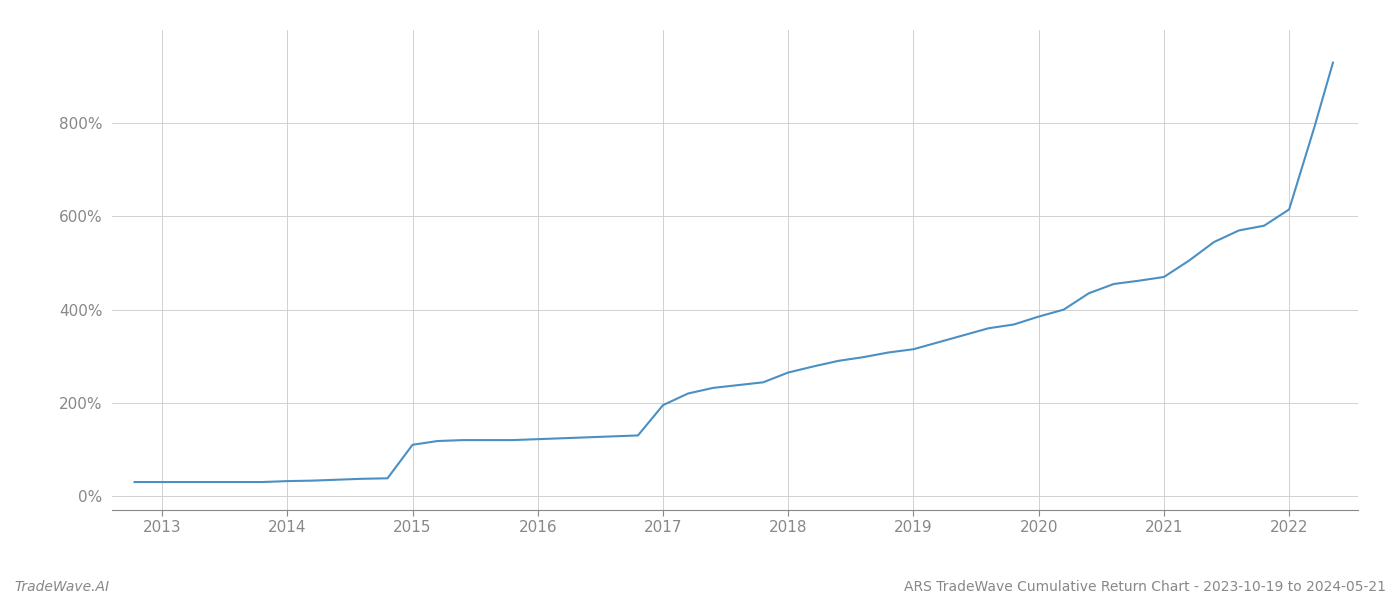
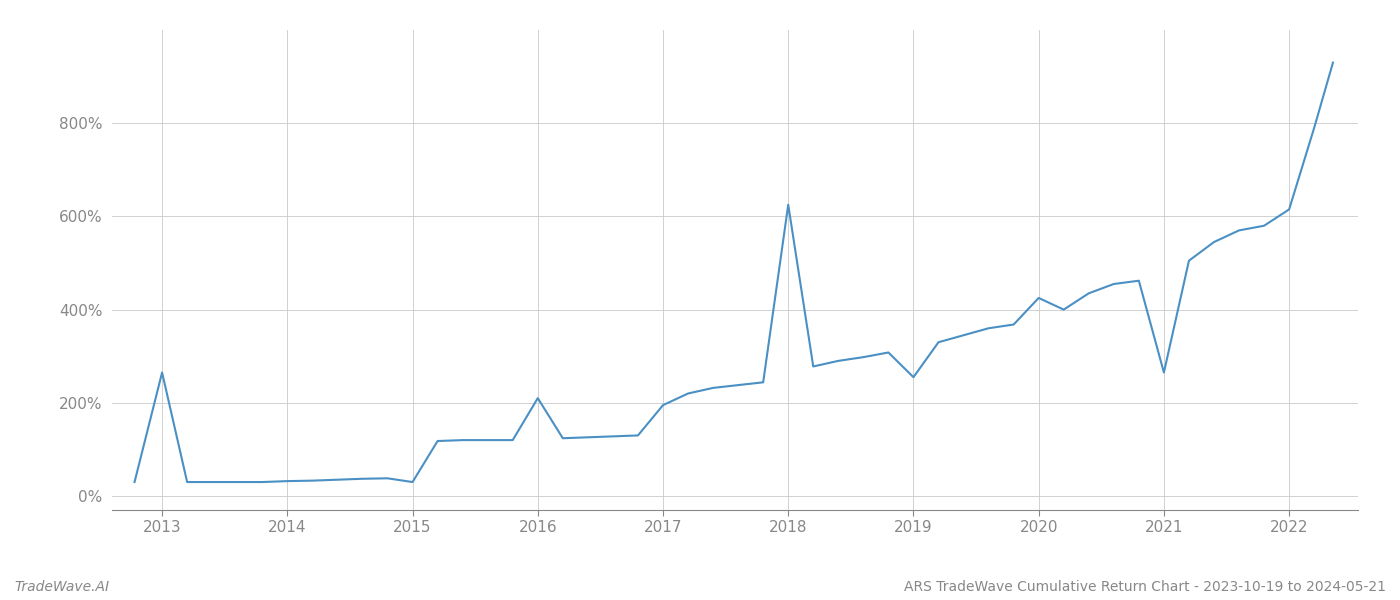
2013: 30% -> 265%
2015: 110% -> 30%
2016: 122% -> 210%
2018: 265% -> 625%
2019: 315% -> 255%
2020: 385% -> 425%
2021: 470% -> 265%
